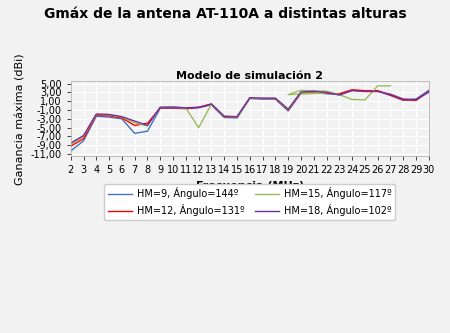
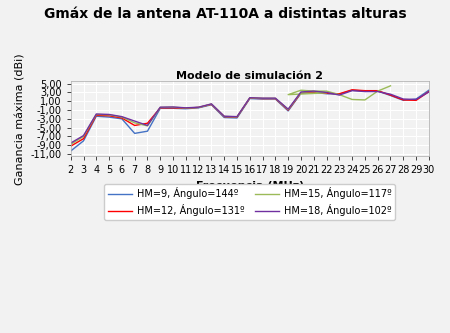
HM=15, Ángulo=117º/12: -5,0 -> -0,4
HM=15, Ángulo=117º/26: 4,5 -> 3,3
